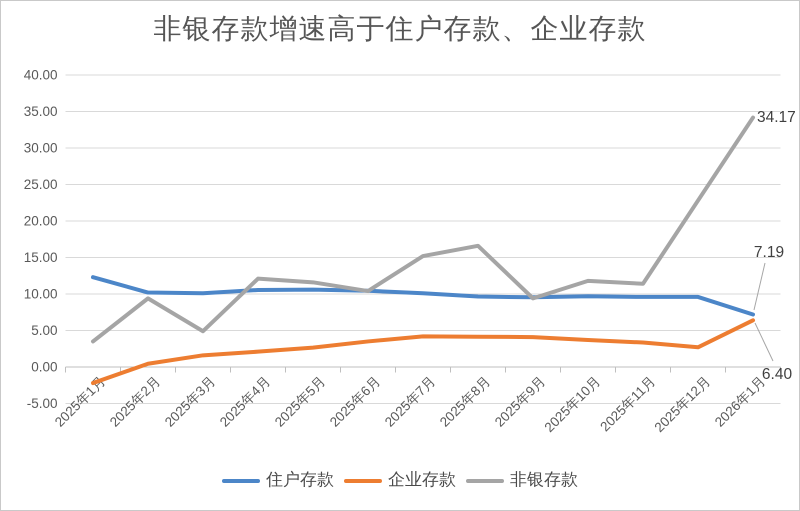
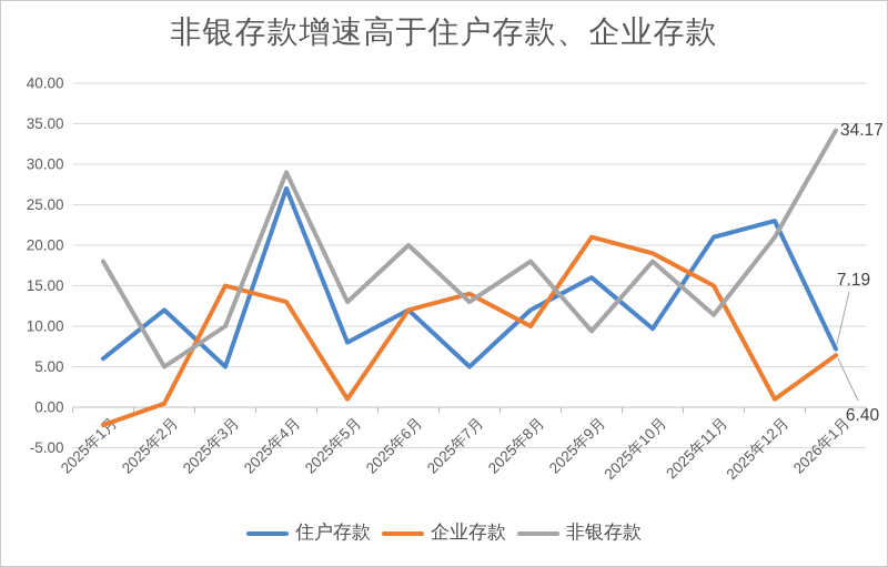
住户存款/2025年1月: 12 -> 6
非银存款/2025年1月: 4 -> 18
住户存款/2025年2月: 10 -> 12
非银存款/2025年2月: 9 -> 5
住户存款/2025年3月: 10 -> 5
企业存款/2025年3月: 2 -> 15
非银存款/2025年3月: 5 -> 10
住户存款/2025年4月: 11 -> 27
企业存款/2025年4月: 2 -> 13
非银存款/2025年4月: 12 -> 29
住户存款/2025年5月: 11 -> 8
企业存款/2025年5月: 3 -> 1
非银存款/2025年5月: 12 -> 13
住户存款/2025年6月: 10 -> 12
企业存款/2025年6月: 4 -> 12
非银存款/2025年6月: 10 -> 20
住户存款/2025年7月: 10 -> 5
企业存款/2025年7月: 4 -> 14
非银存款/2025年7月: 15 -> 13
住户存款/2025年8月: 10 -> 12
企业存款/2025年8月: 4 -> 10
非银存款/2025年8月: 17 -> 18
住户存款/2025年9月: 10 -> 16
企业存款/2025年9月: 4 -> 21
企业存款/2025年10月: 4 -> 19
非银存款/2025年10月: 12 -> 18
住户存款/2025年11月: 10 -> 21
企业存款/2025年11月: 3 -> 15
住户存款/2025年12月: 10 -> 23
企业存款/2025年12月: 3 -> 1
非银存款/2025年12月: 23 -> 21
